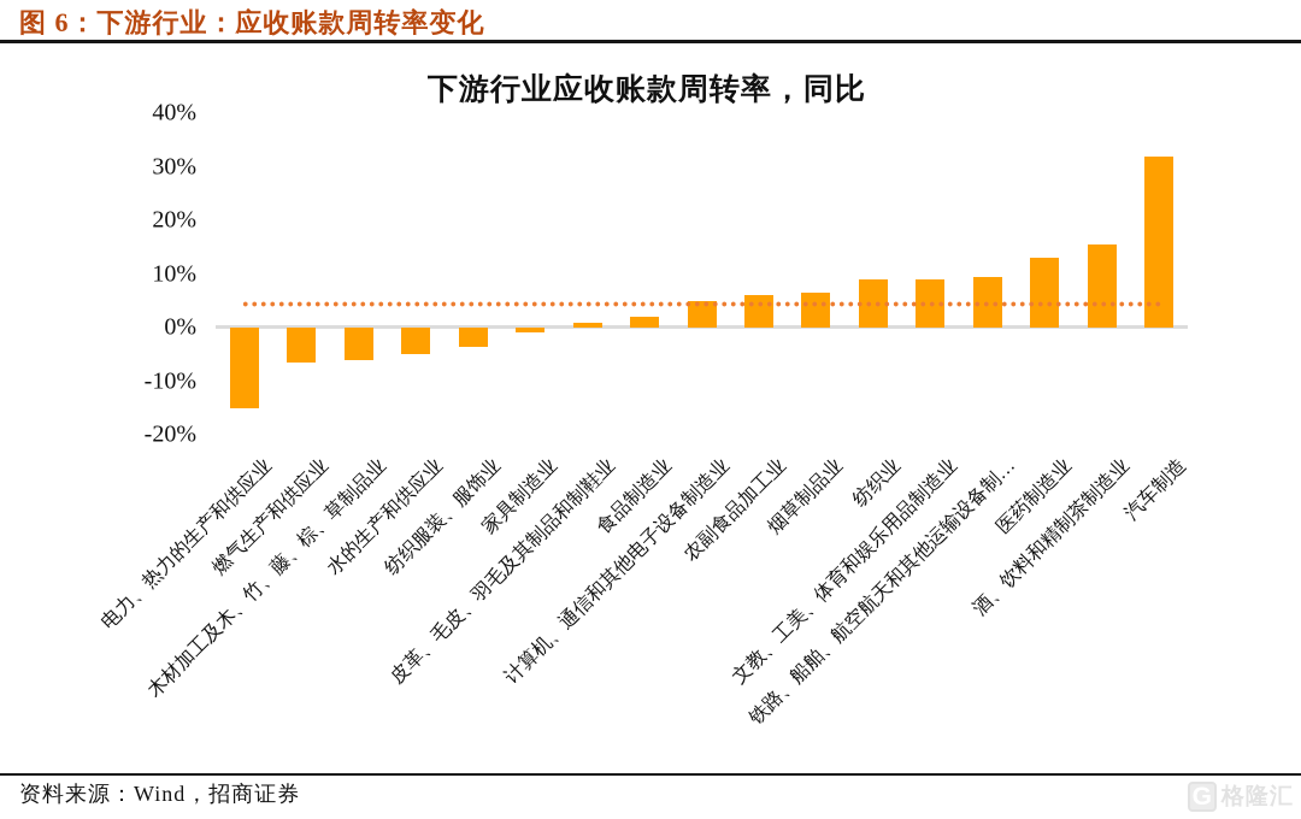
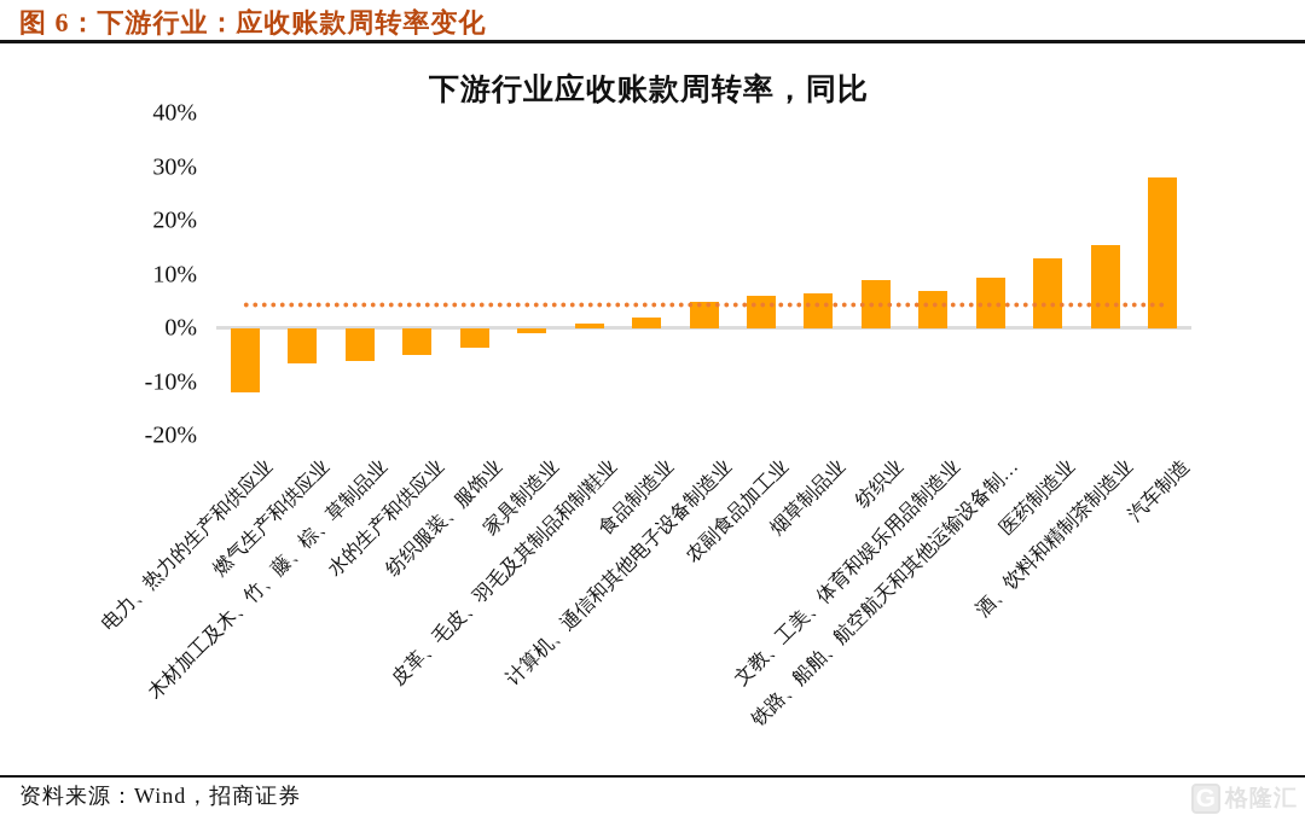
电力、热力的生产和供应业: -15% -> -12%
文教、工美、体育和娱乐用品制造业: 9% -> 7%
汽车制造: 32% -> 28%
